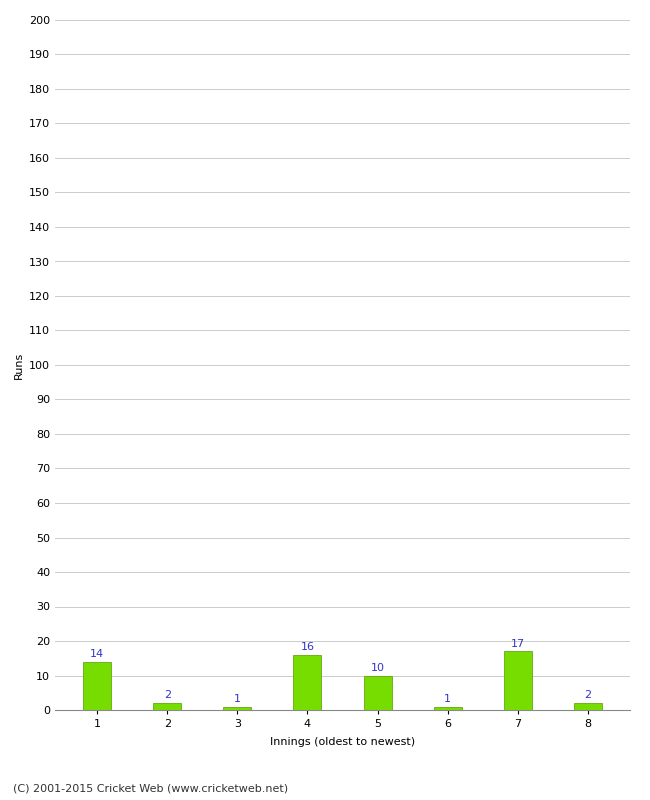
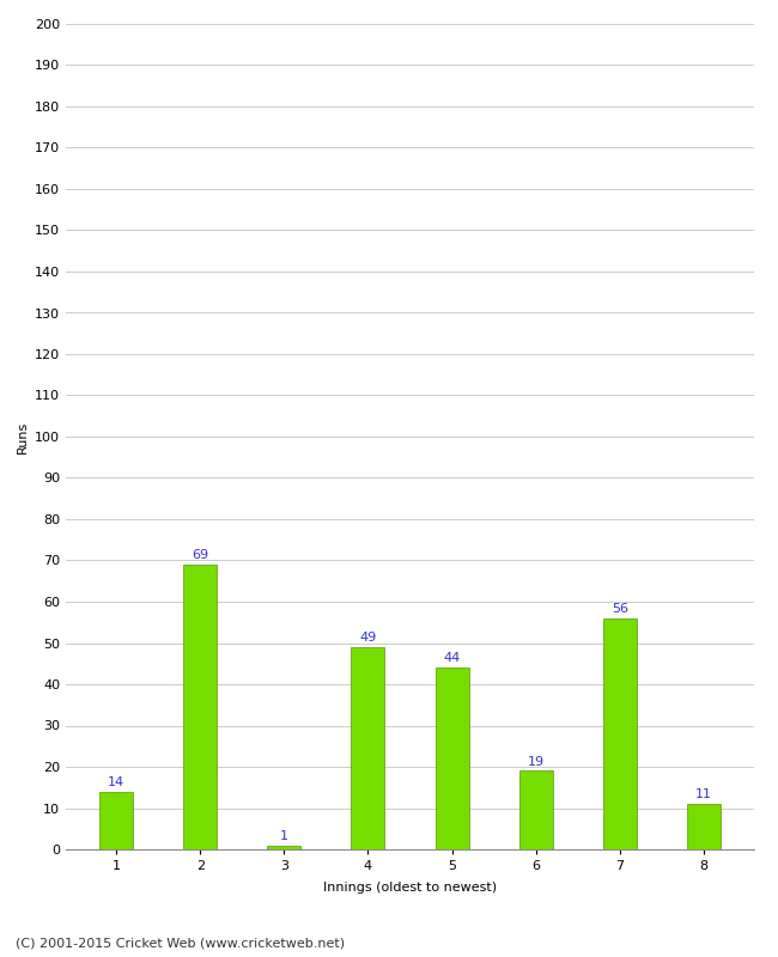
2: 2 -> 69
4: 16 -> 49
5: 10 -> 44
6: 1 -> 19
7: 17 -> 56
8: 2 -> 11
